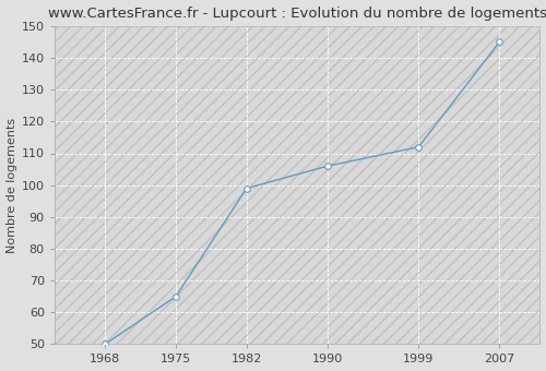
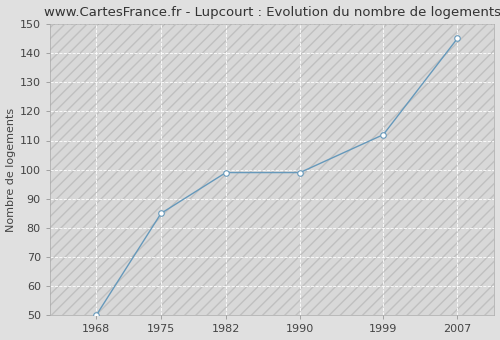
1975: 65 -> 85
1990: 106 -> 99
